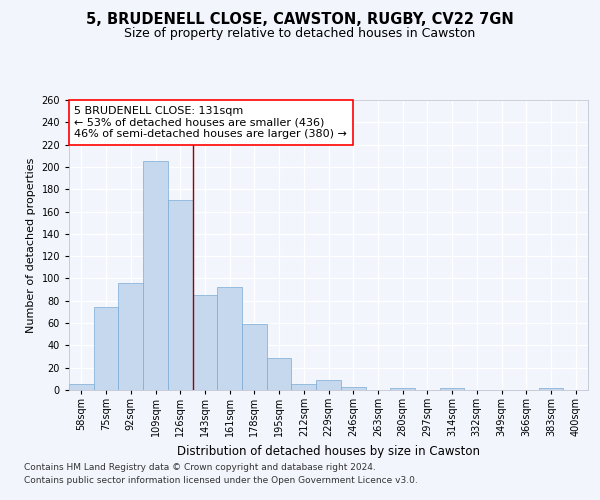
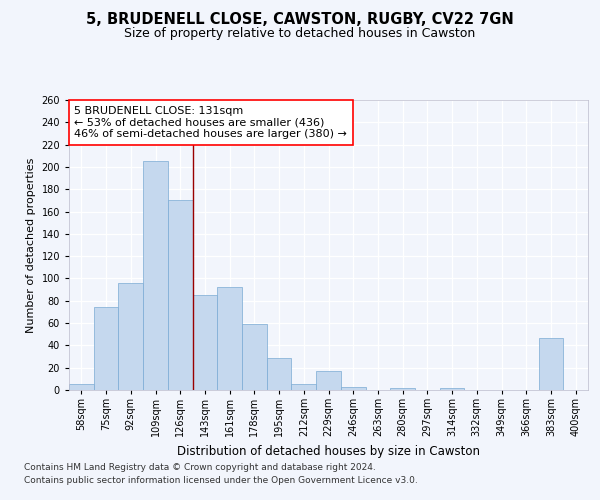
229sqm: 9 -> 17
383sqm: 2 -> 47
